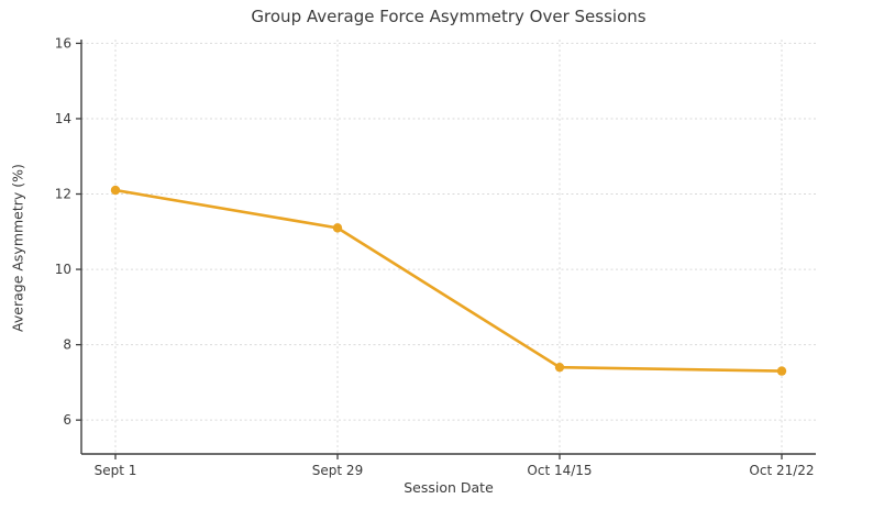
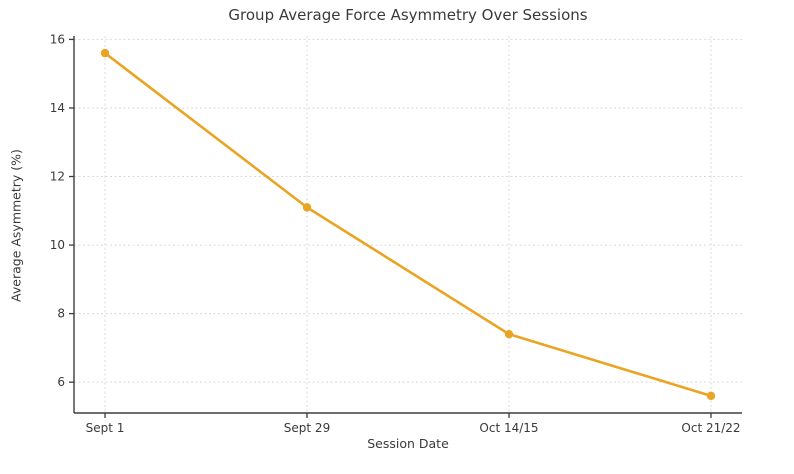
Sept 1: 12.1 -> 15.6
Oct 21/22: 7.3 -> 5.6
